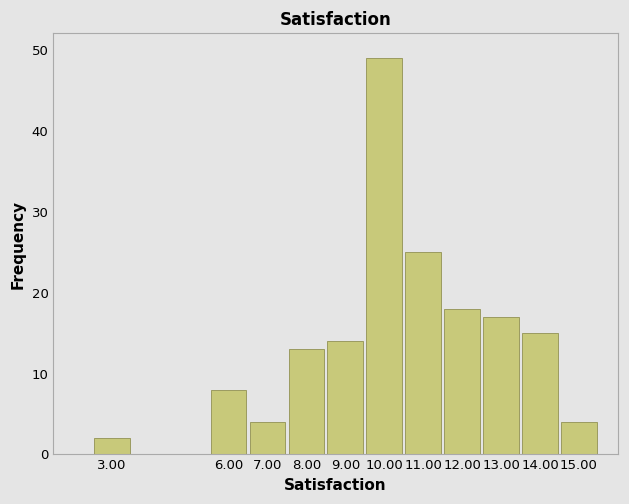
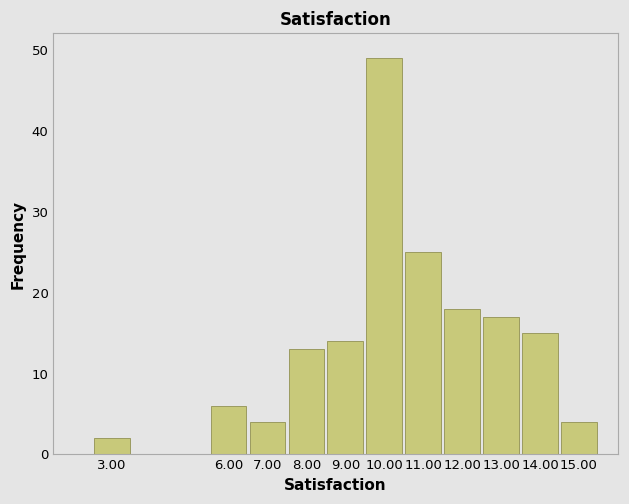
6.00: 8 -> 6
